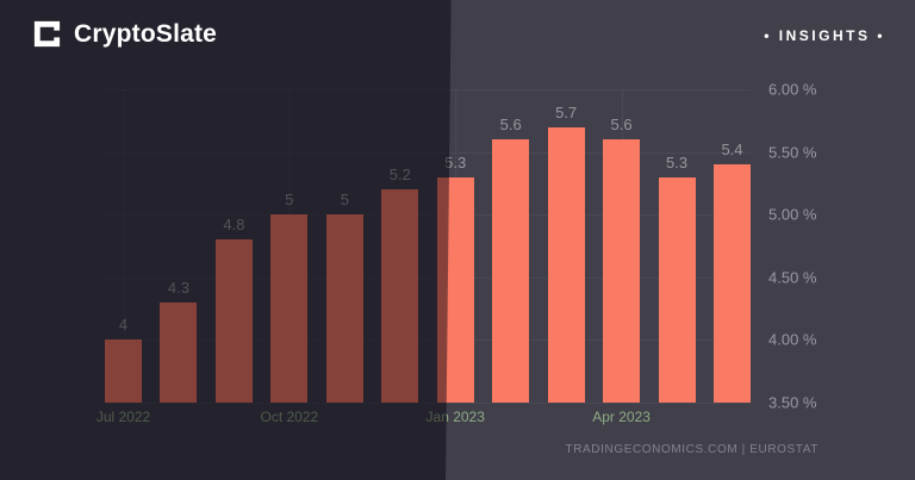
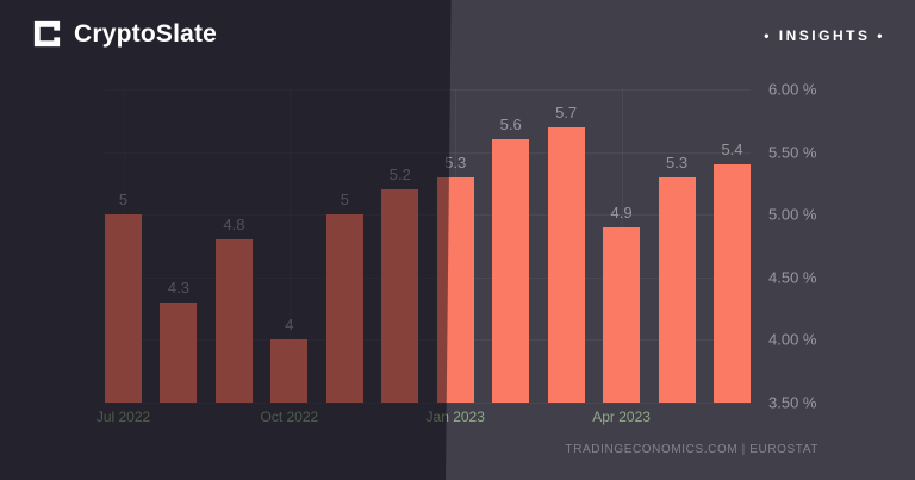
Jul 2022: 4 -> 5
Oct 2022: 5 -> 4
Apr 2023: 5.6 -> 4.9
